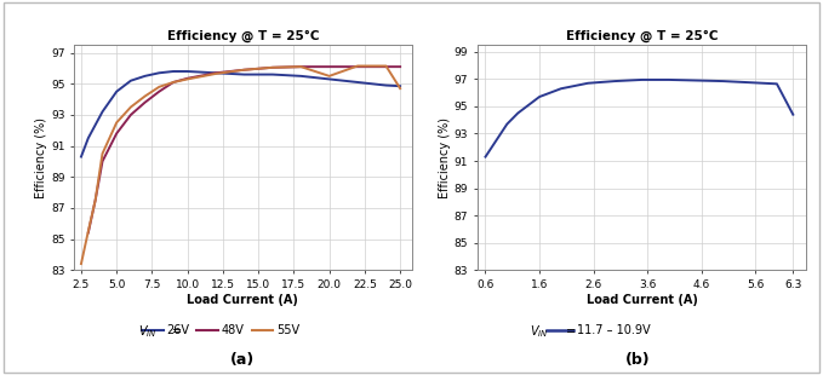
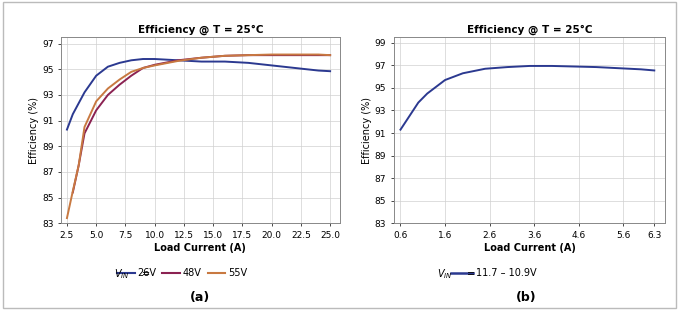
55V/20.0: 95.5 -> 96.2
55V/25.0: 94.7 -> 96.1
6.3: 94.4 -> 96.5
